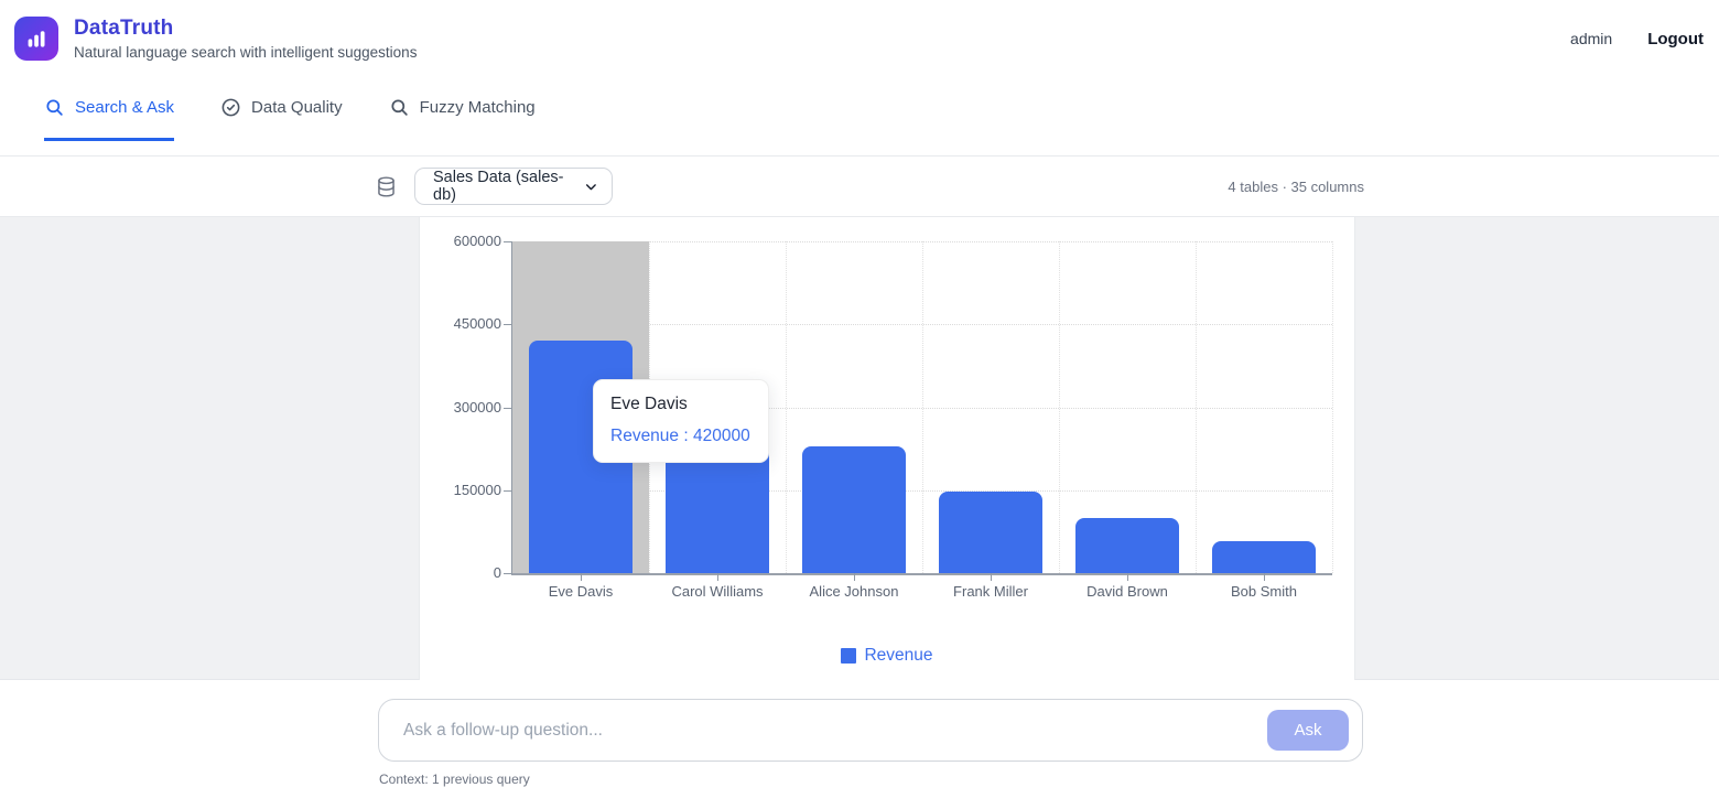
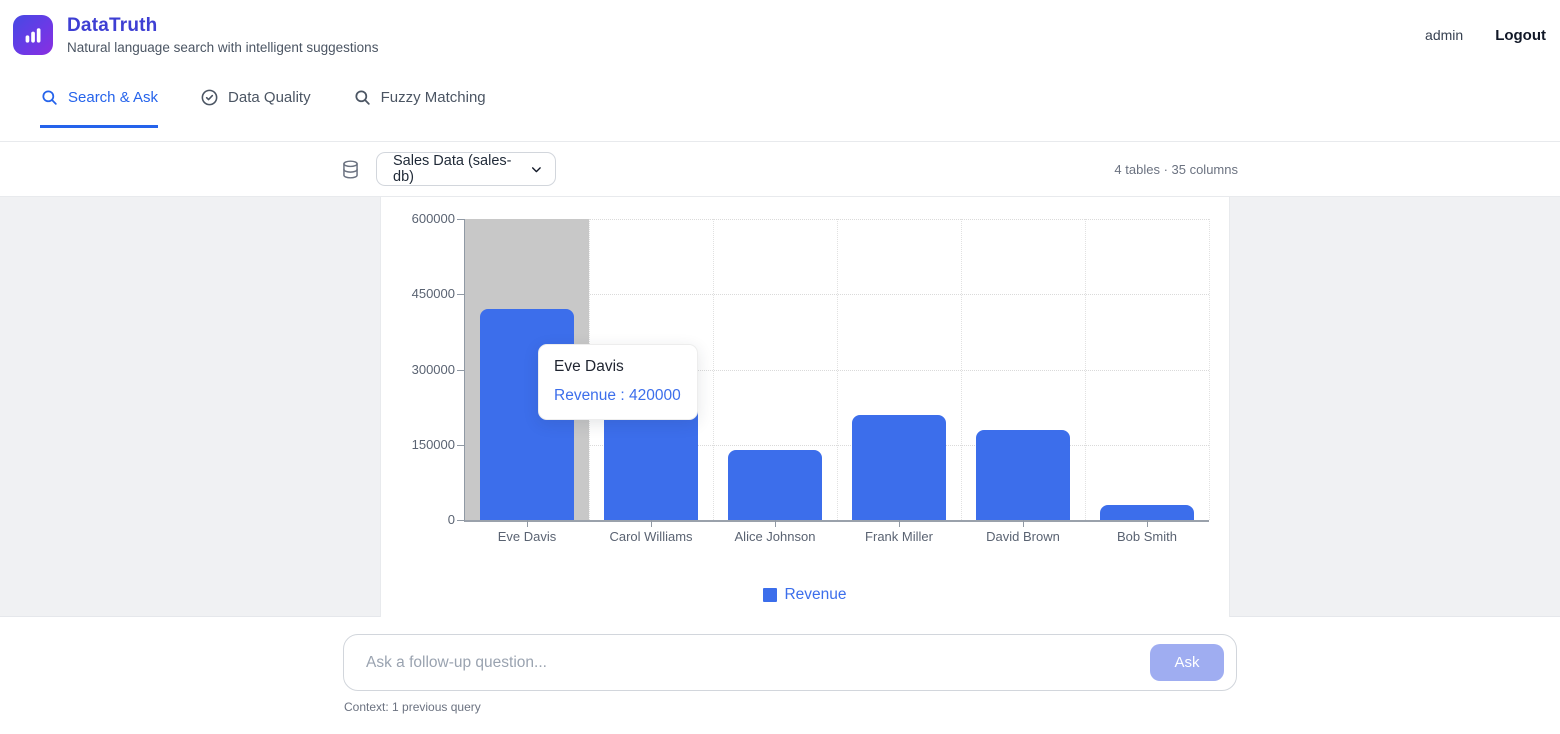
Carol Williams: 240000 -> 270000
Alice Johnson: 230000 -> 140000
Frank Miller: 150000 -> 210000
David Brown: 100000 -> 180000
Bob Smith: 60000 -> 30000
